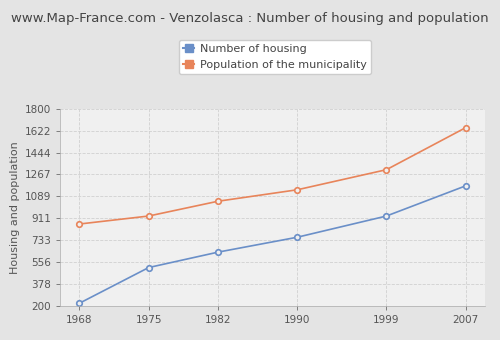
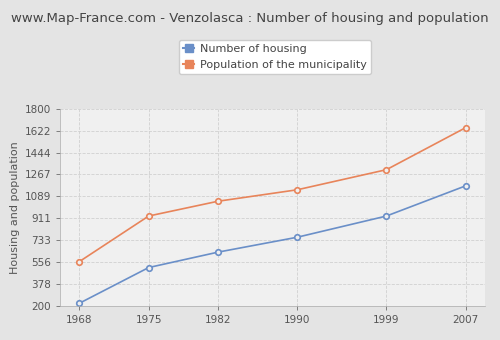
Population of the municipality/1968: 860 -> 560
